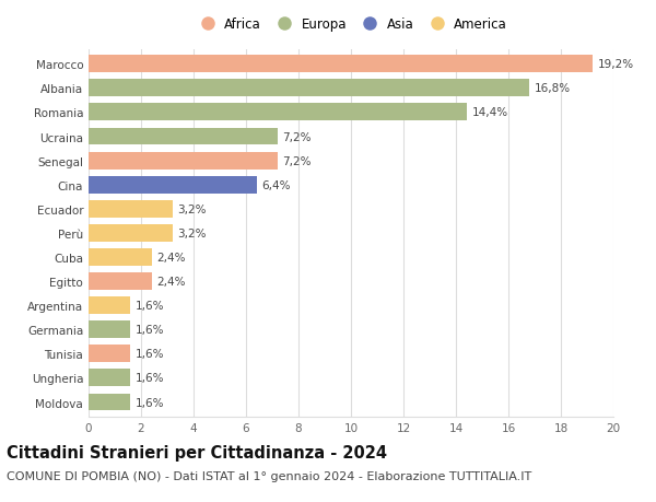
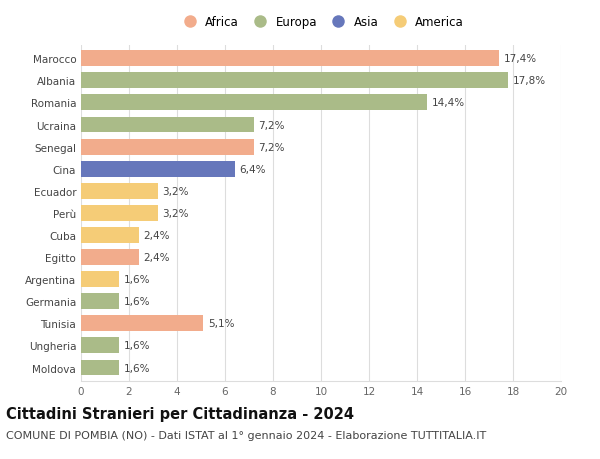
Marocco: 19,2% -> 17,4%
Albania: 16,8% -> 17,8%
Tunisia: 1,6% -> 5,1%
